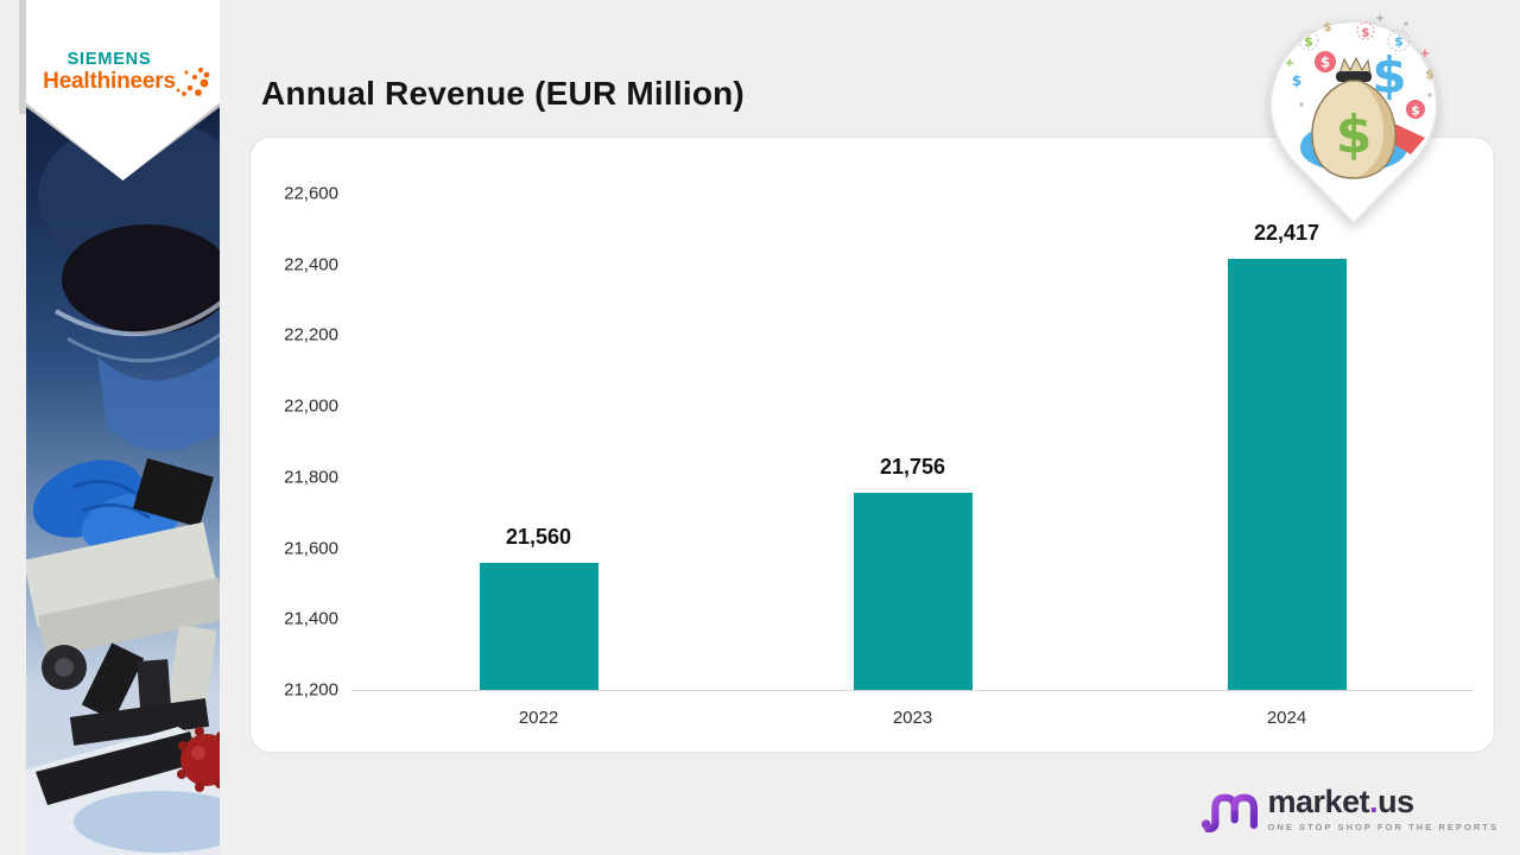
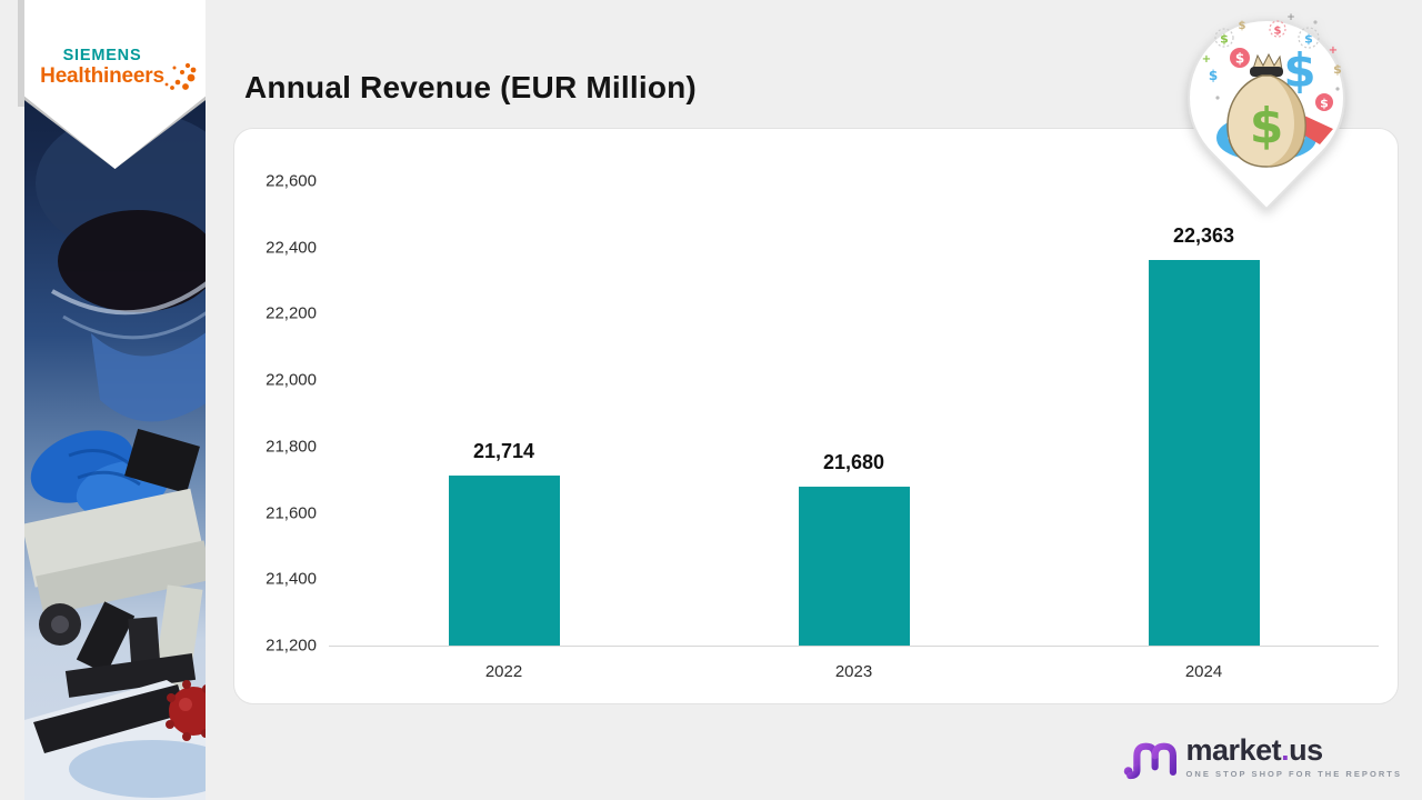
2022: 21,560 -> 21,714
2023: 21,756 -> 21,680
2024: 22,417 -> 22,363
